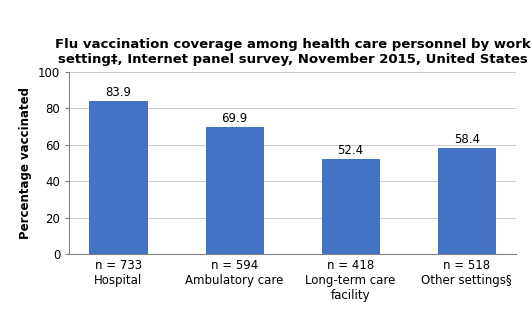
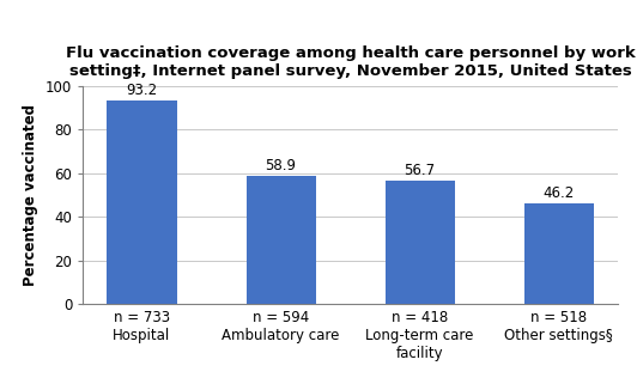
n = 733 Hospital: 83.9 -> 93.2
n = 594 Ambulatory care: 69.9 -> 58.9
n = 418 Long-term care facility: 52.4 -> 56.7
n = 518 Other settings§: 58.4 -> 46.2
